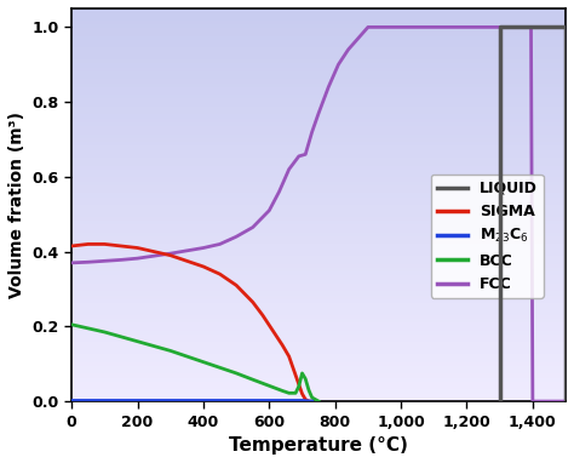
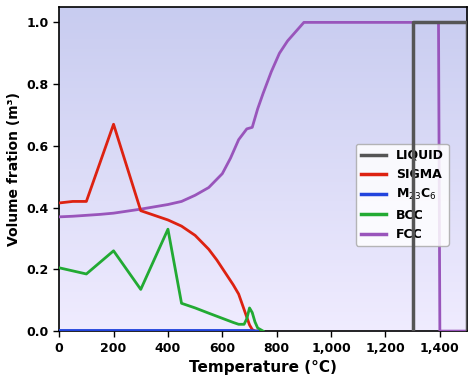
SIGMA/200: 0.410 -> 0.670
BCC/200: 0.160 -> 0.260
BCC/400: 0.105 -> 0.330
